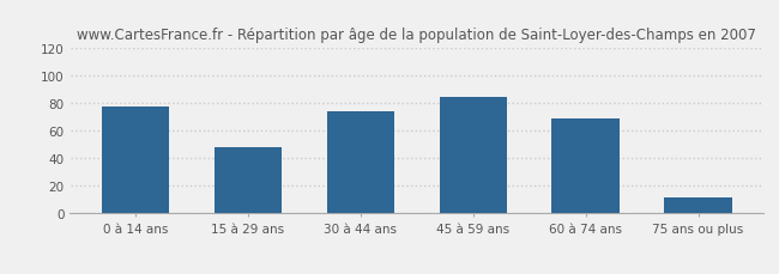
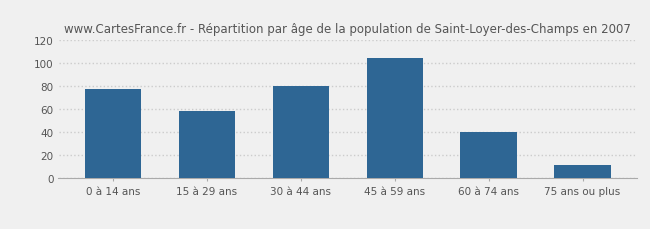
15 à 29 ans: 48 -> 59
30 à 44 ans: 74 -> 80
45 à 59 ans: 85 -> 105
60 à 74 ans: 69 -> 40
